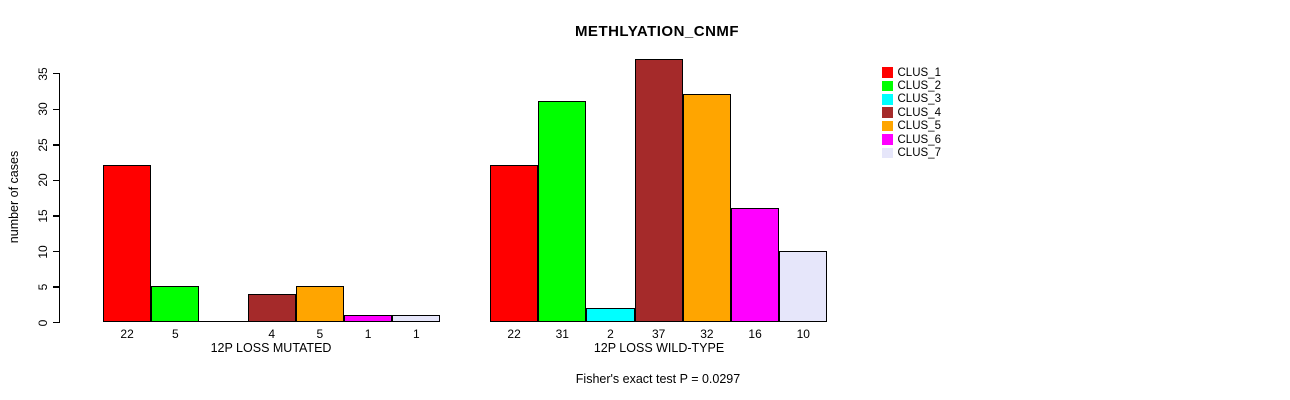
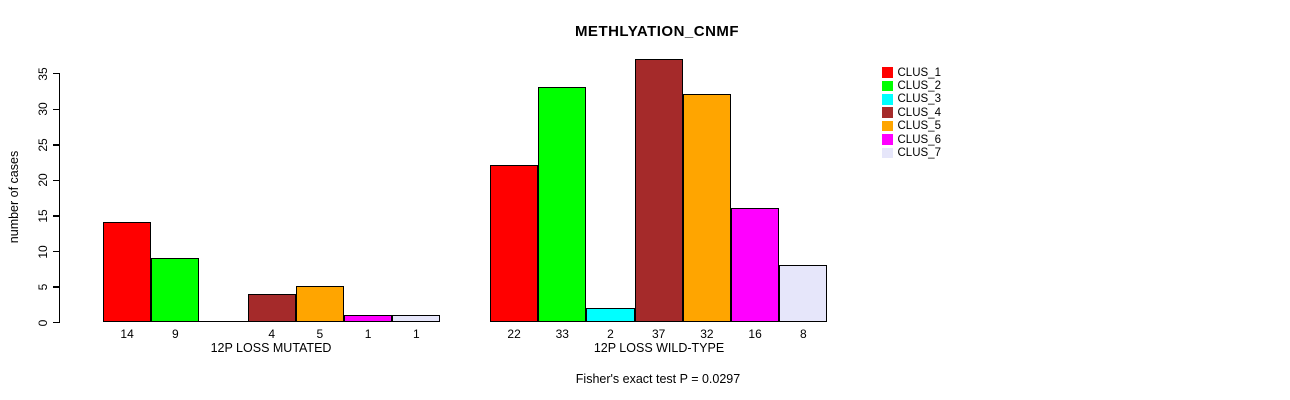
CLUS_1/12P LOSS MUTATED: 22 -> 14
CLUS_2/12P LOSS MUTATED: 5 -> 9
CLUS_2/12P LOSS WILD-TYPE: 31 -> 33
CLUS_7/12P LOSS WILD-TYPE: 10 -> 8
